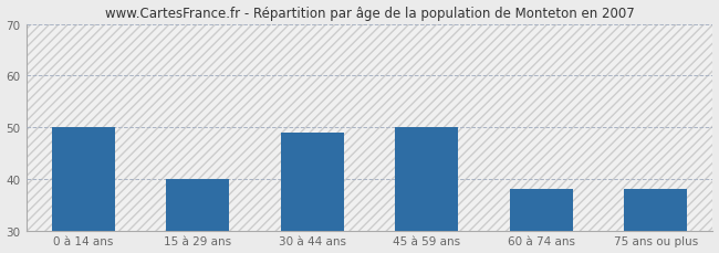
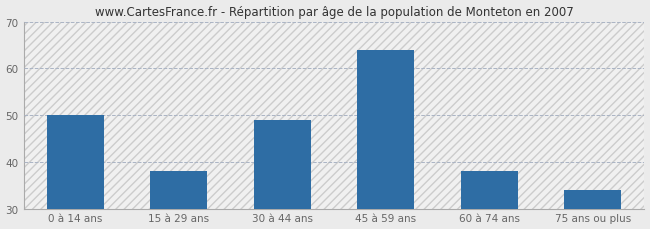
15 à 29 ans: 40 -> 38
45 à 59 ans: 50 -> 64
75 ans ou plus: 38 -> 34
